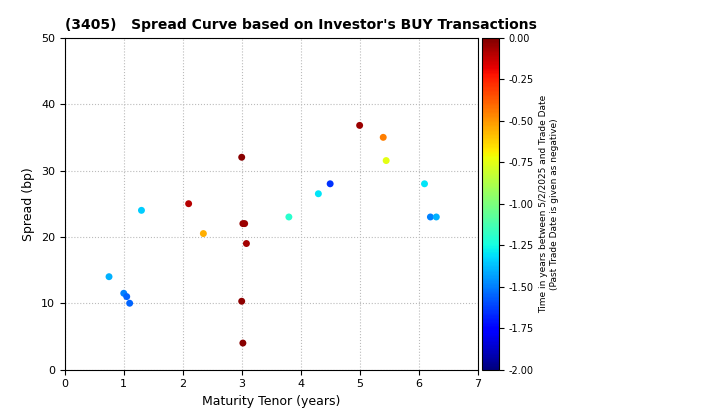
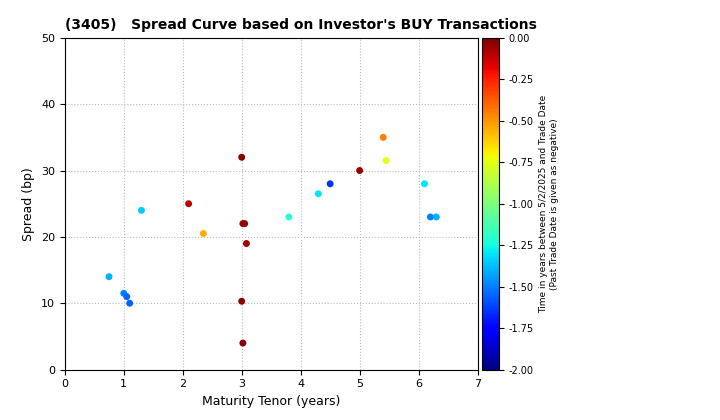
5: 36.8 -> 30.0
